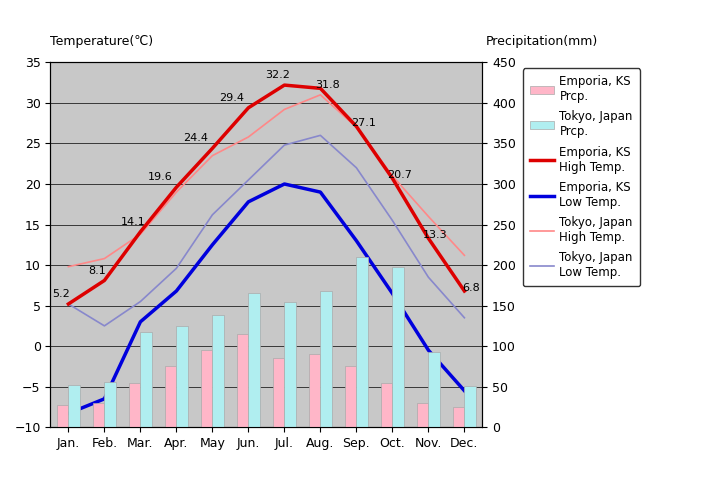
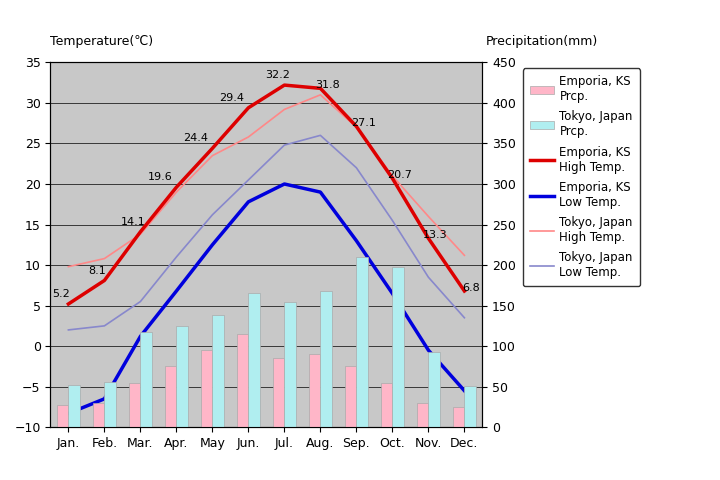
Tokyo, Japan Low Temp./Jan.: 5.2 -> 2.0
Emporia, KS Low Temp./Mar.: 3.0 -> 1.2
Tokyo, Japan Low Temp./Apr.: 9.6 -> 11.0
